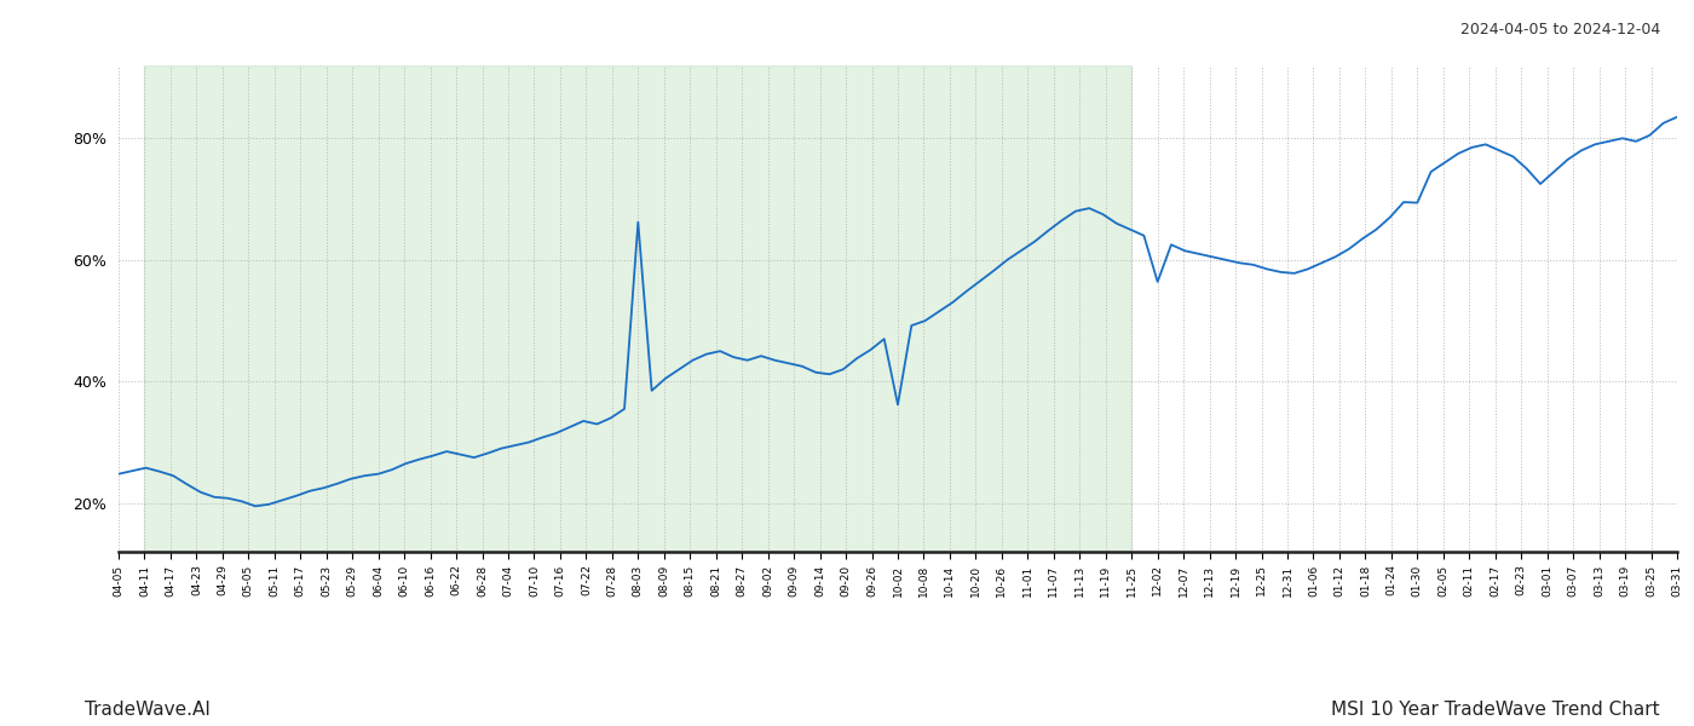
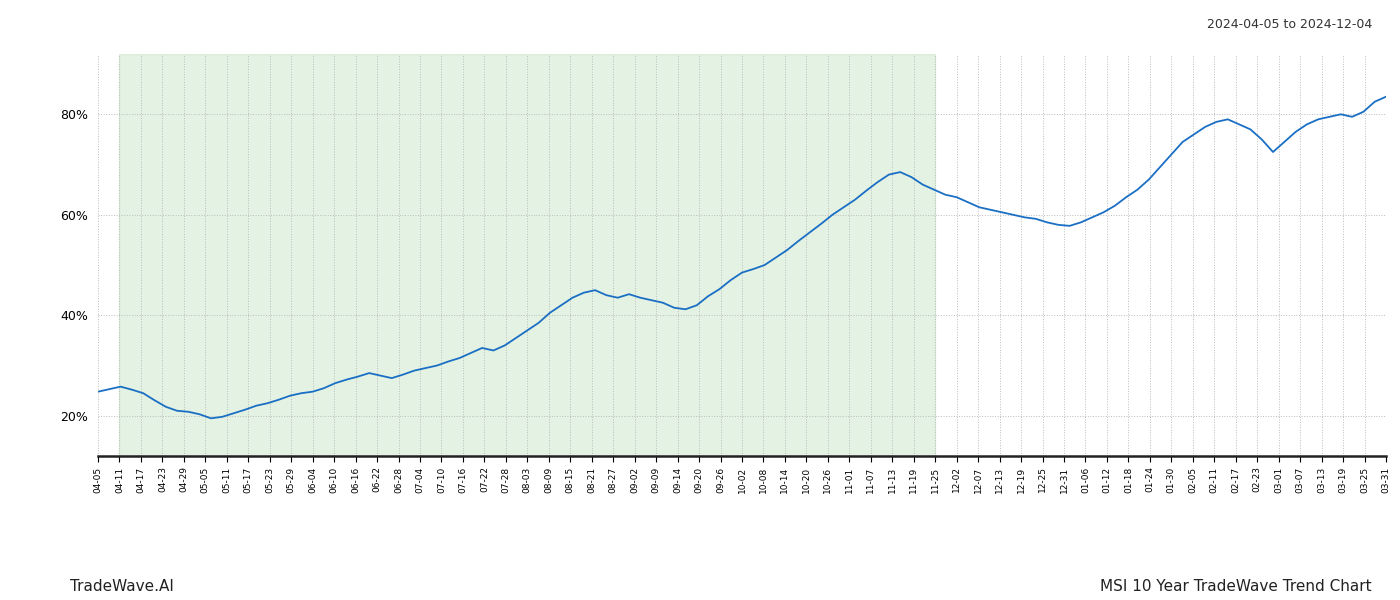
08-03: 66.2% -> 37.0%
10-02: 36.2% -> 48.5%
12-02: 56.4% -> 63.5%
01-30: 69.4% -> 72.0%
